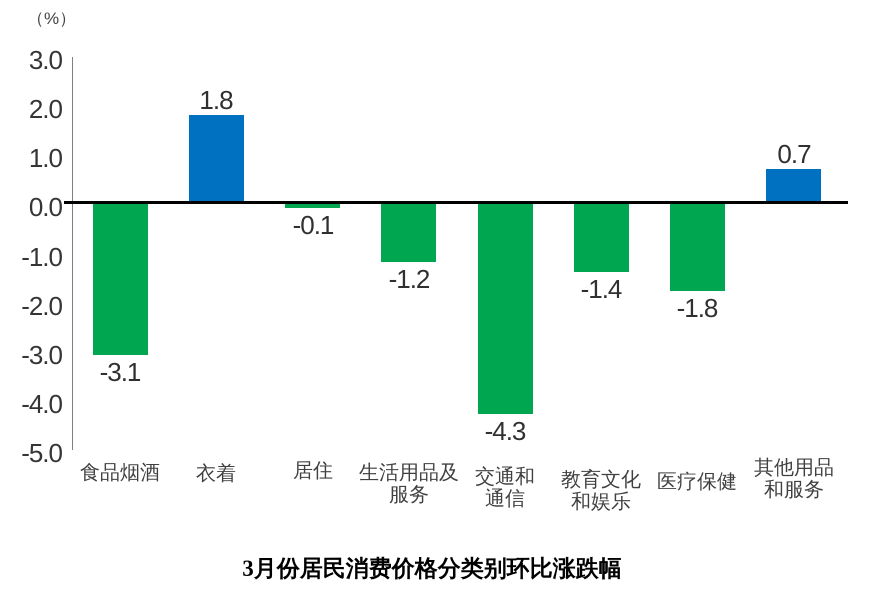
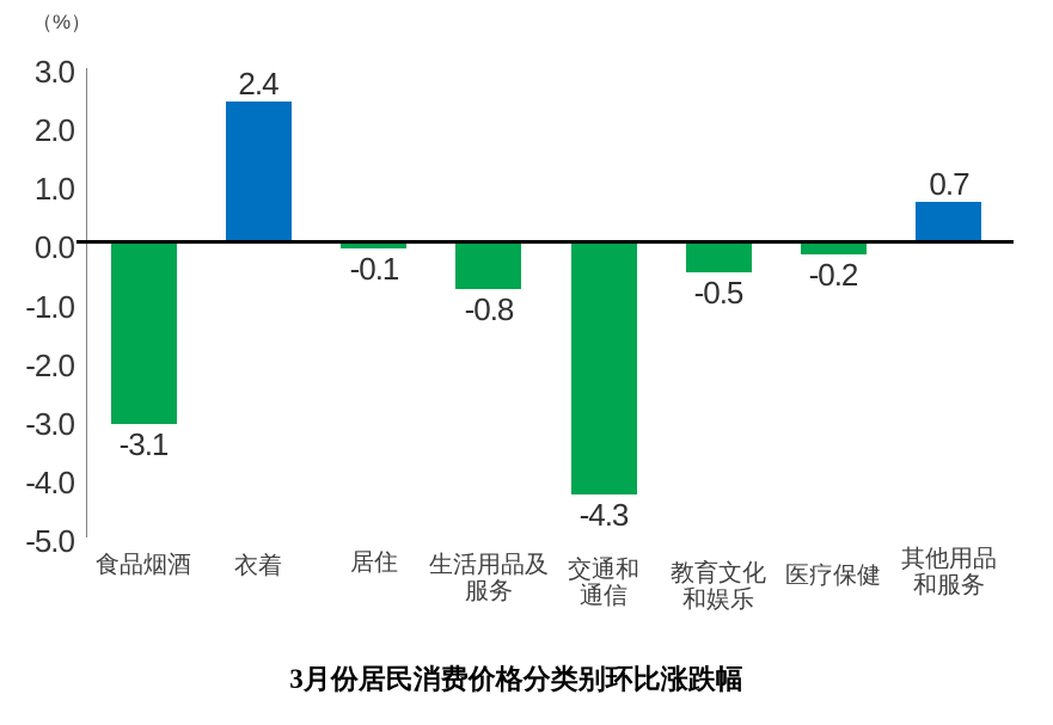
衣着: 1.8 -> 2.4
生活用品及服务: -1.2 -> -0.8
教育文化和娱乐: -1.4 -> -0.5
医疗保健: -1.8 -> -0.2
